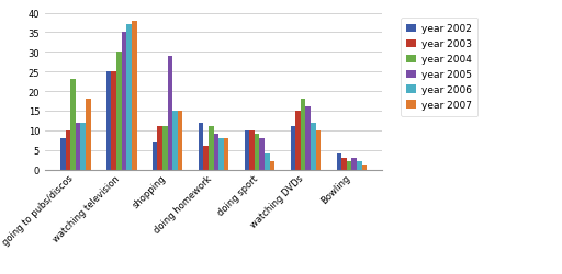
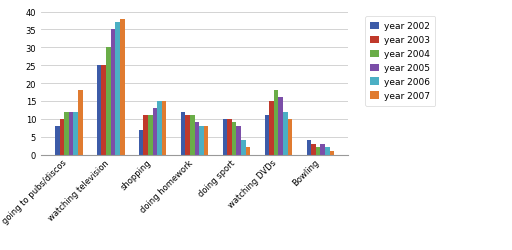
year 2004/going to pubs/discos: 23 -> 12
year 2005/shopping: 29 -> 13
year 2003/doing homework: 6 -> 11
